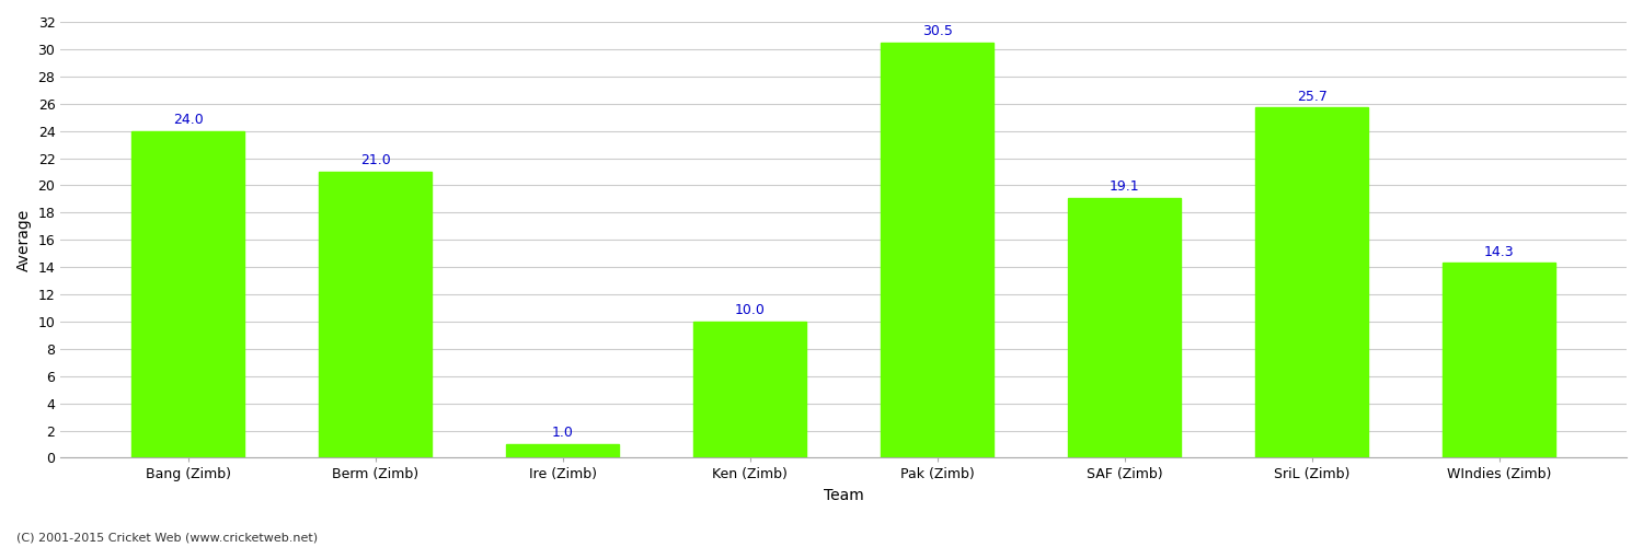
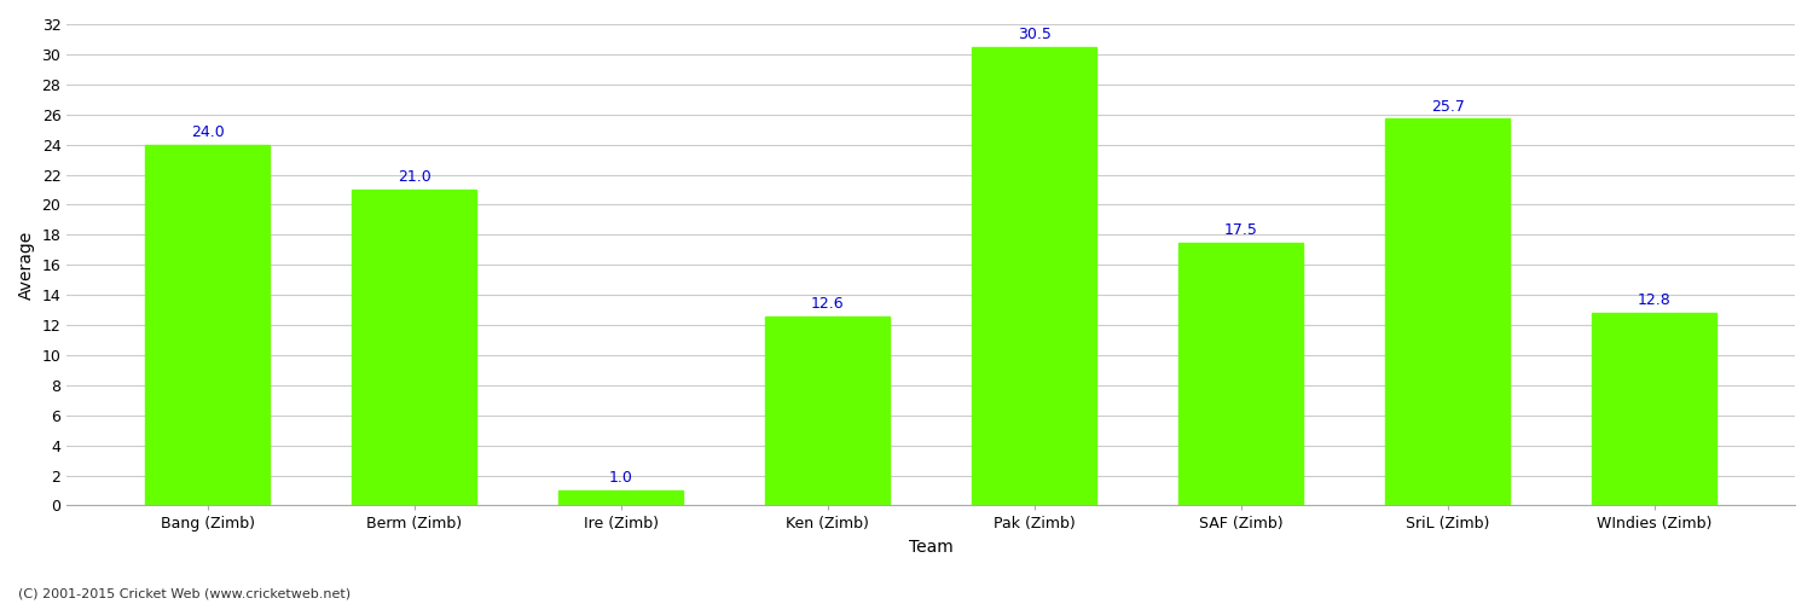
Ken (Zimb): 10.0 -> 12.6
SAF (Zimb): 19.1 -> 17.5
WIndies (Zimb): 14.3 -> 12.8
